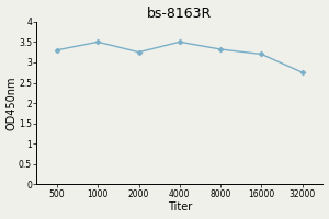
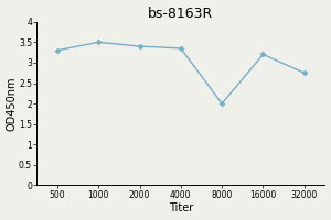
2000: 3.25 -> 3.40
4000: 3.50 -> 3.35
8000: 3.32 -> 2.00
